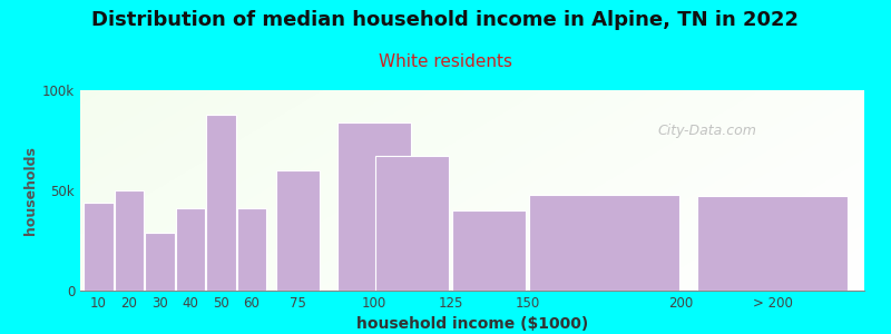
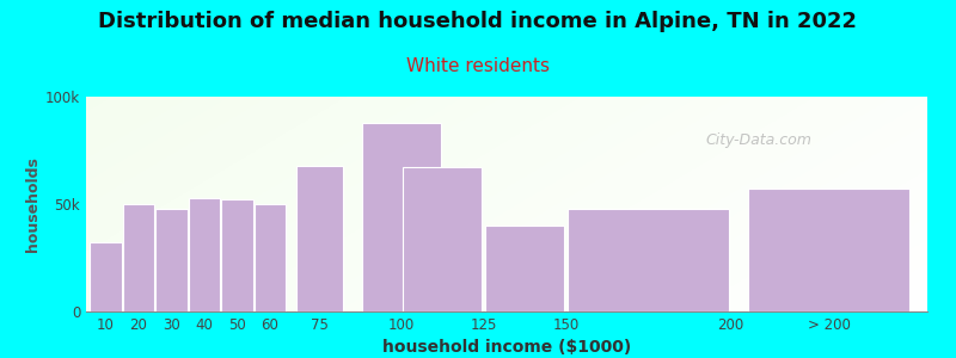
10: 44k -> 32k
30: 29k -> 48k
40: 41k -> 53k
50: 88k -> 52k
60: 41k -> 50k
75: 60k -> 68k
100: 84k -> 88k
> 200: 47k -> 57k
